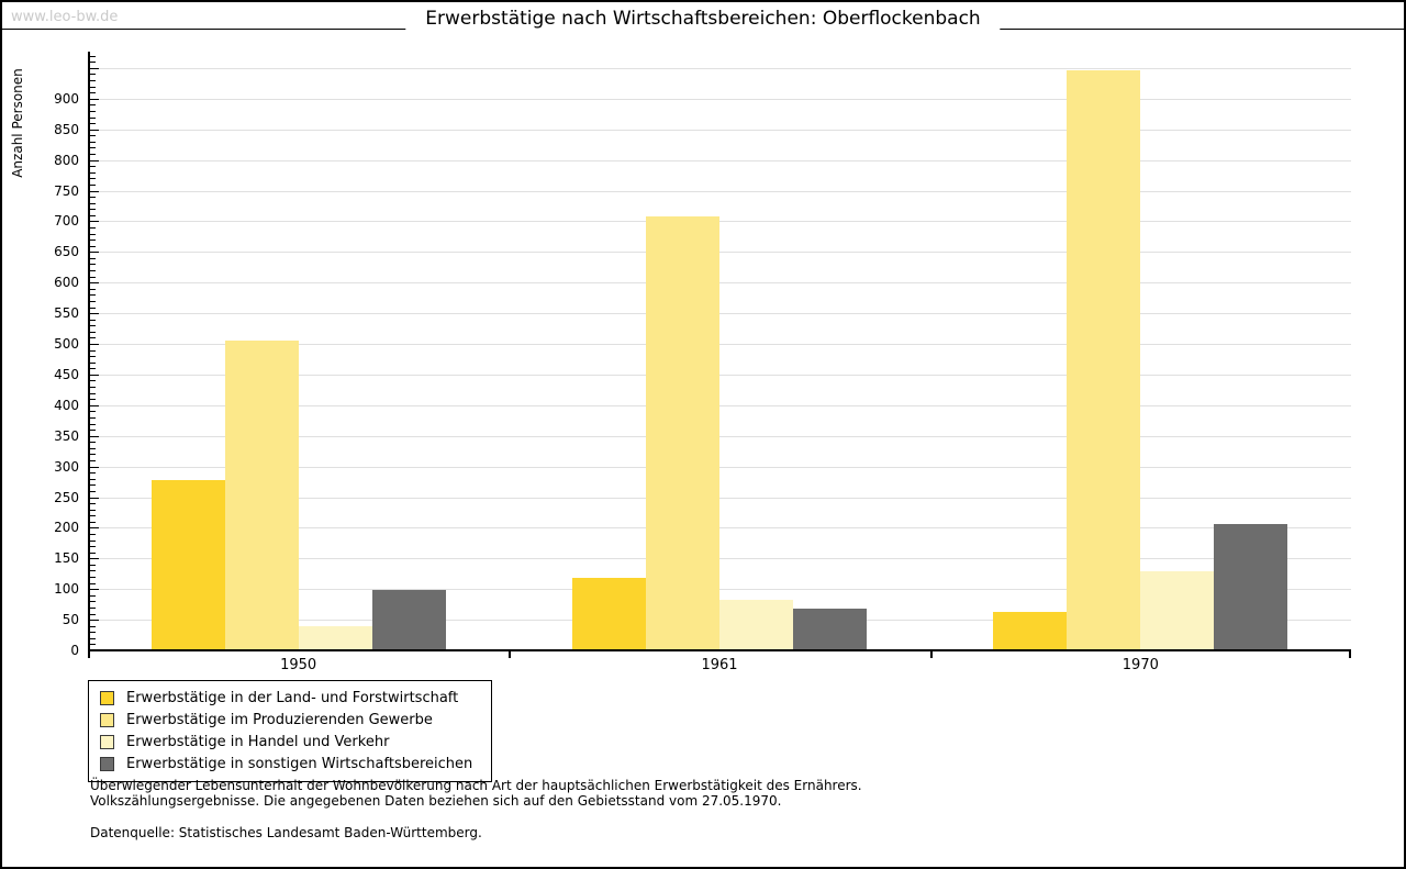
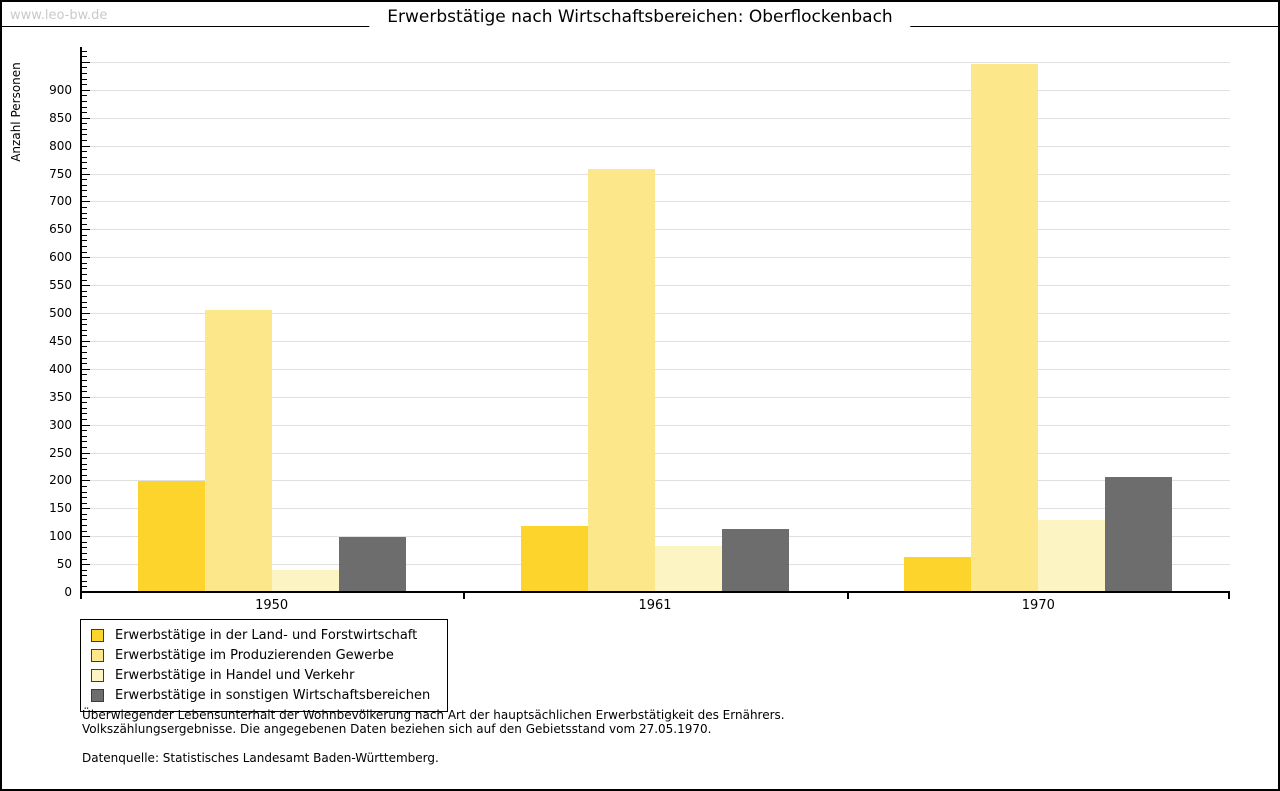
Erwerbstätige in der Land- und Forstwirtschaft/1950: 280 -> 200
Erwerbstätige im Produzierenden Gewerbe/1961: 710 -> 760
Erwerbstätige in sonstigen Wirtschaftsbereichen/1961: 70 -> 120
